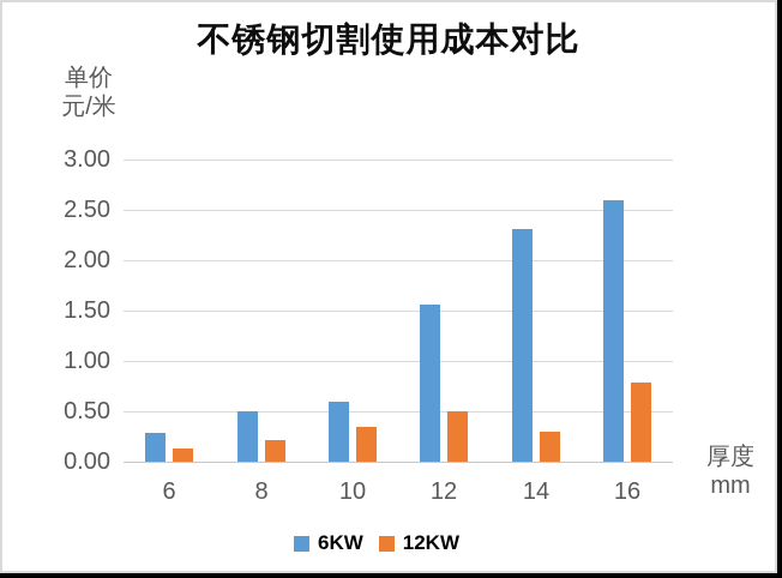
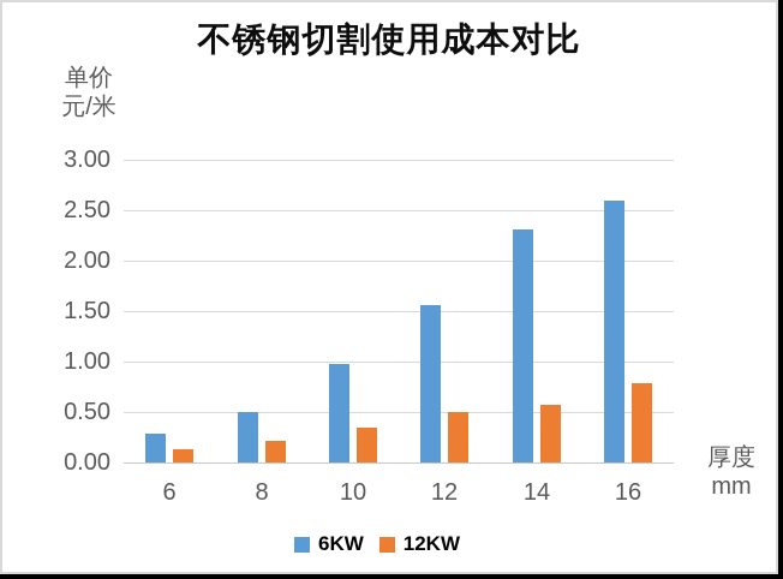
6KW/10: 0.6 -> 1.0
12KW/14: 0.3 -> 0.6
